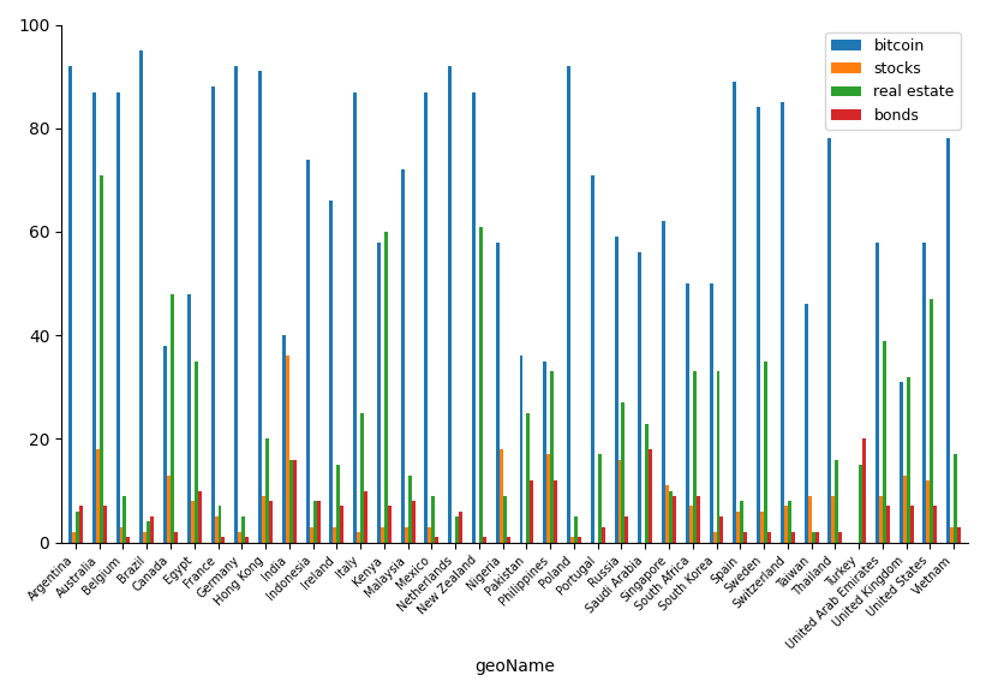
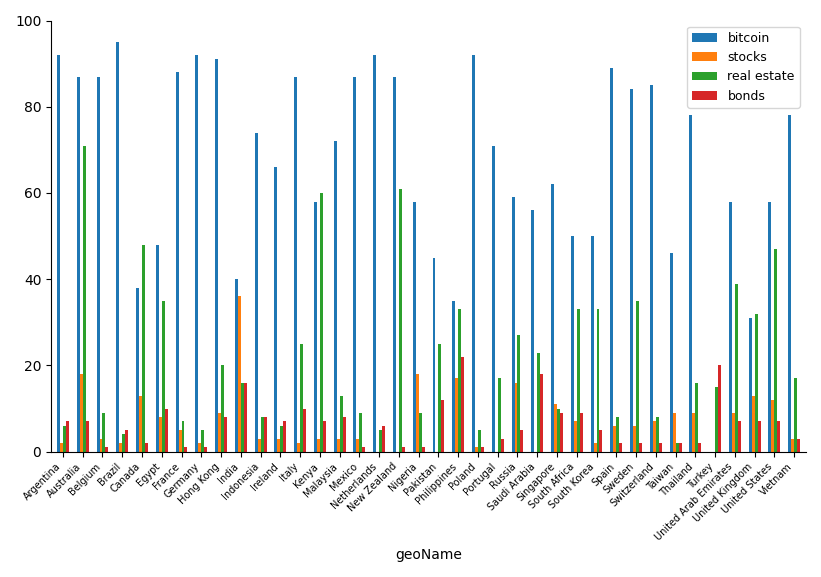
real estate/Ireland: 15 -> 6
bitcoin/Pakistan: 36 -> 45
bonds/Philippines: 12 -> 22
